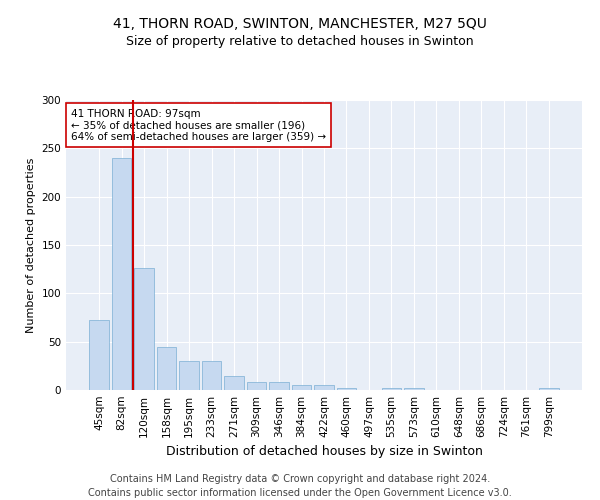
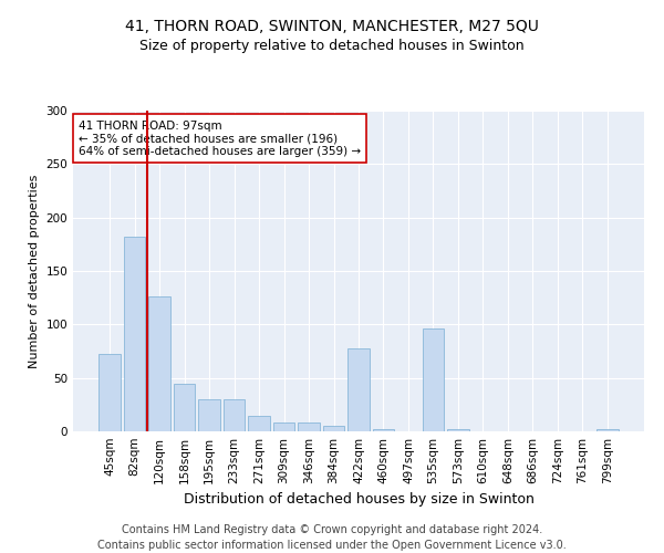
82sqm: 240 -> 182
422sqm: 5 -> 78
535sqm: 2 -> 96
